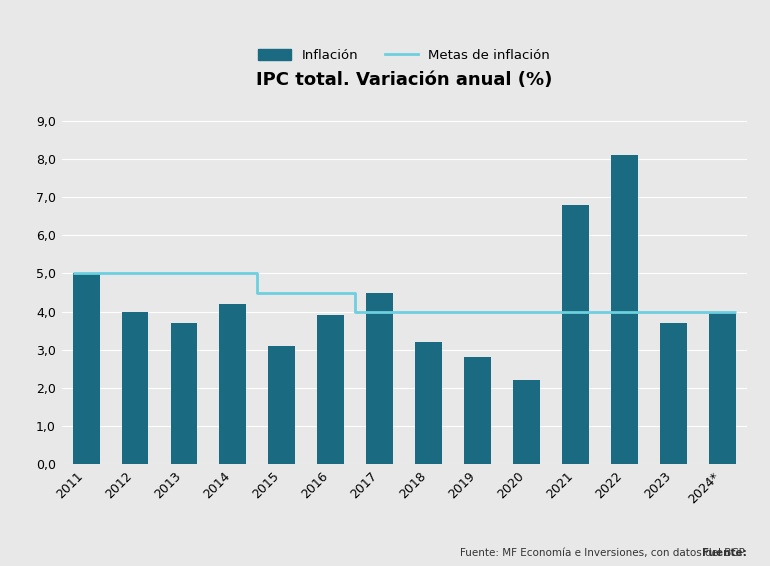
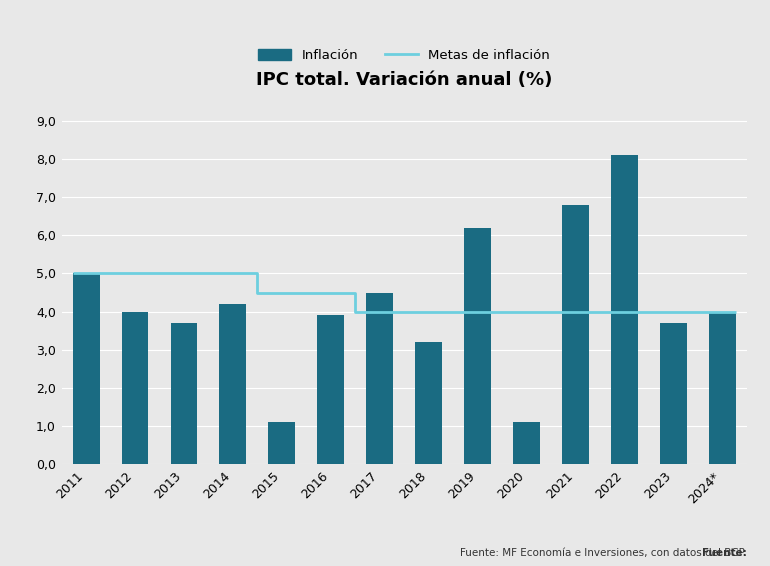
Inflación/2015: 3,1 -> 1,1
Inflación/2019: 2,8 -> 6,2
Inflación/2020: 2,2 -> 1,1
